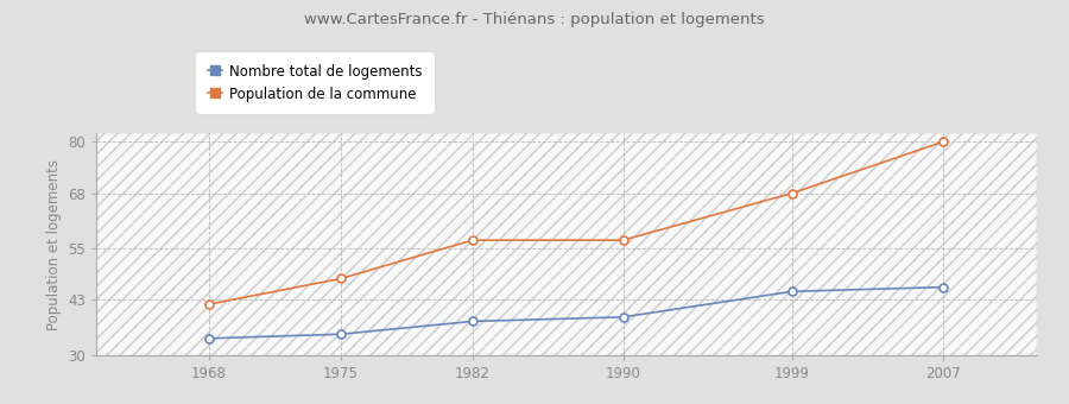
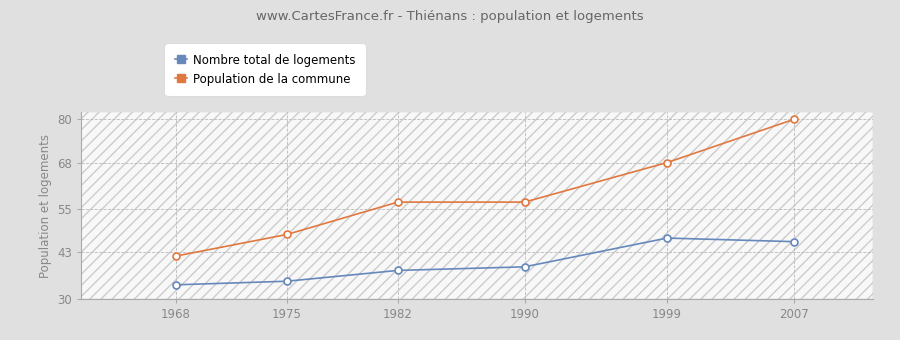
Nombre total de logements/1999: 45 -> 47
